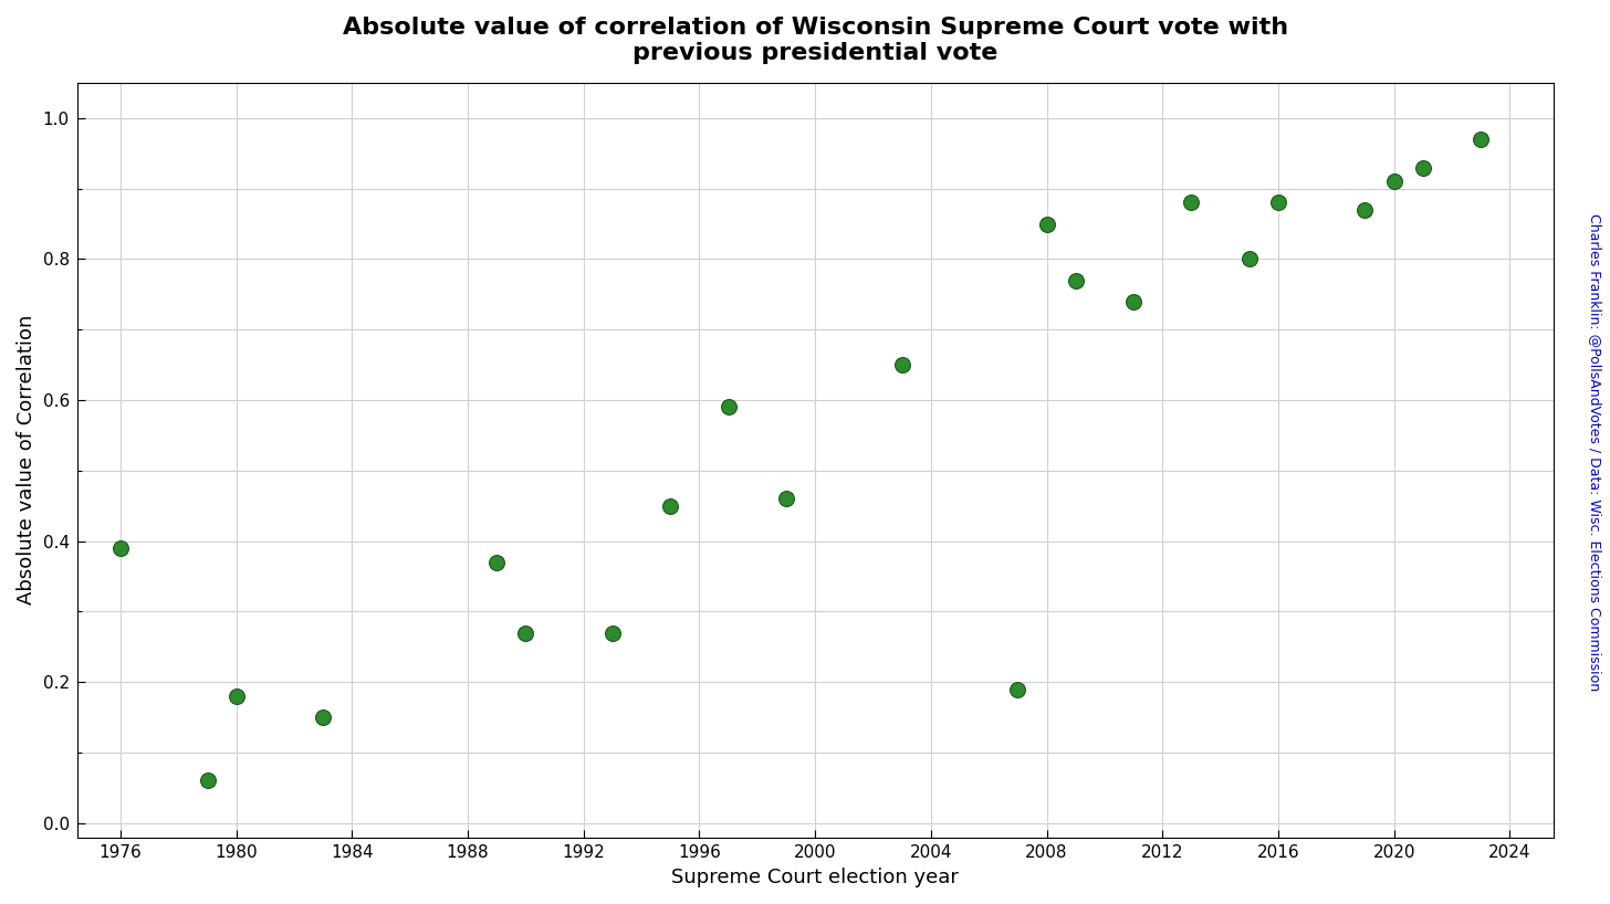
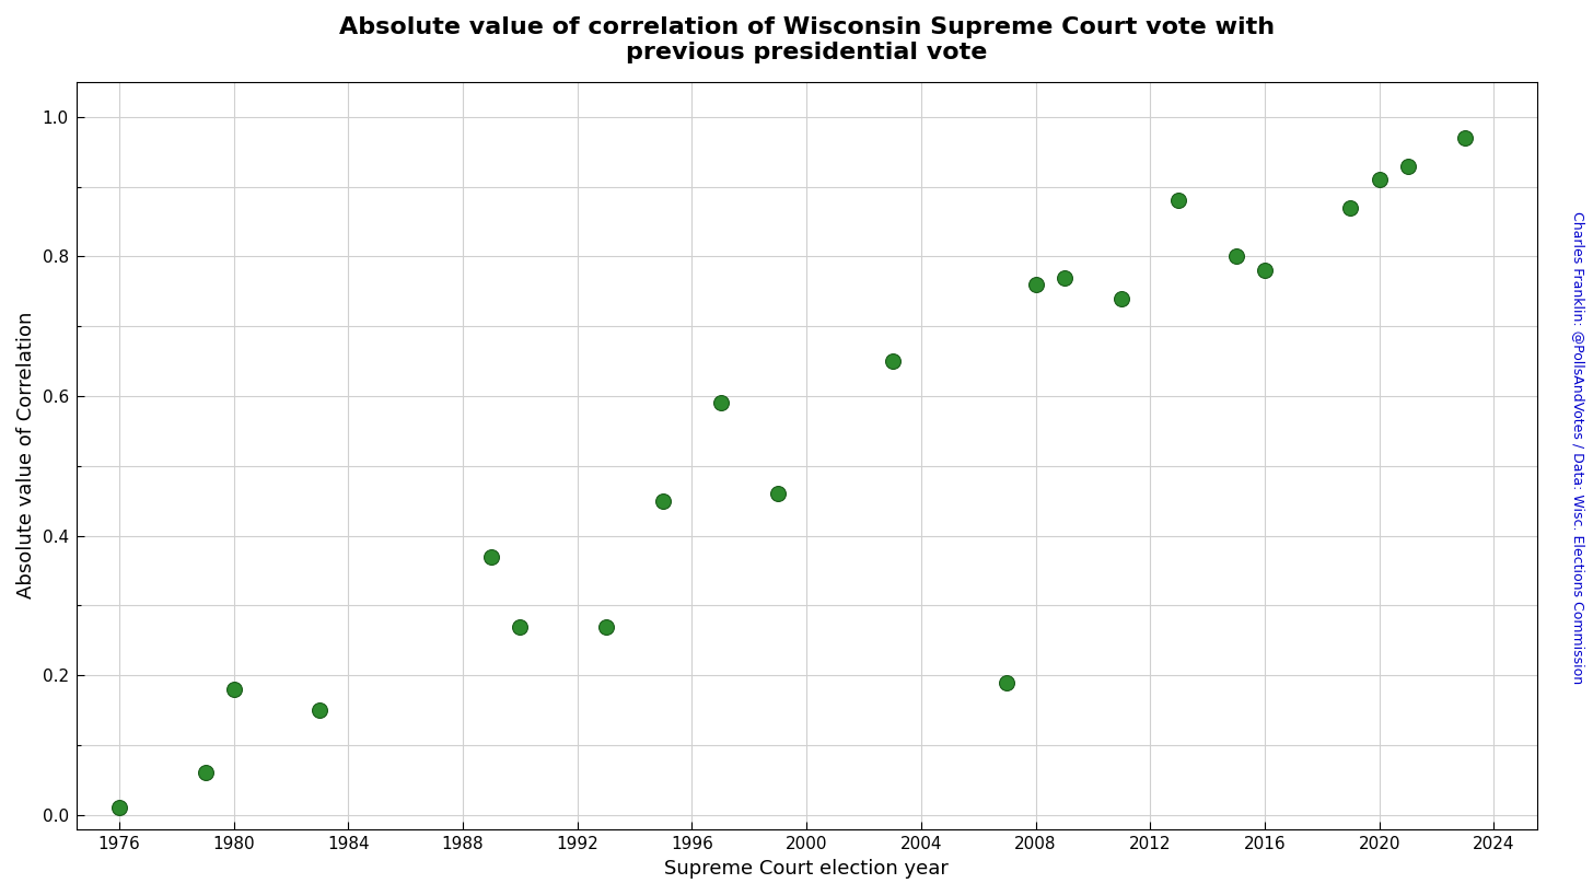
1976: 0.39 -> 0.01
2008: 0.85 -> 0.76
2016: 0.88 -> 0.78
